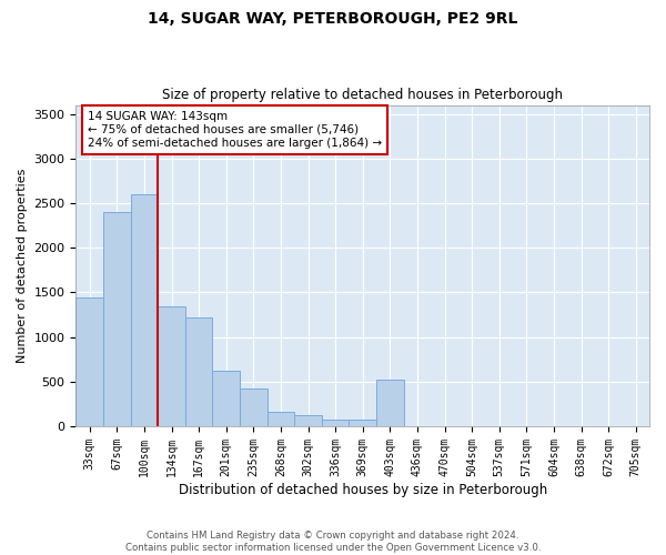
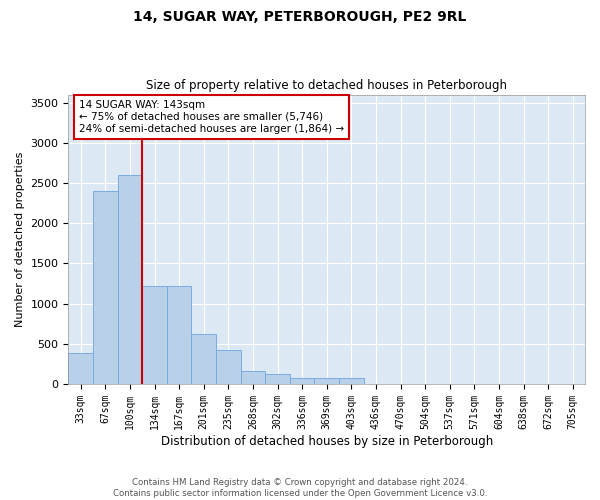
33sqm: 1440 -> 390
134sqm: 1340 -> 1220
403sqm: 520 -> 70
